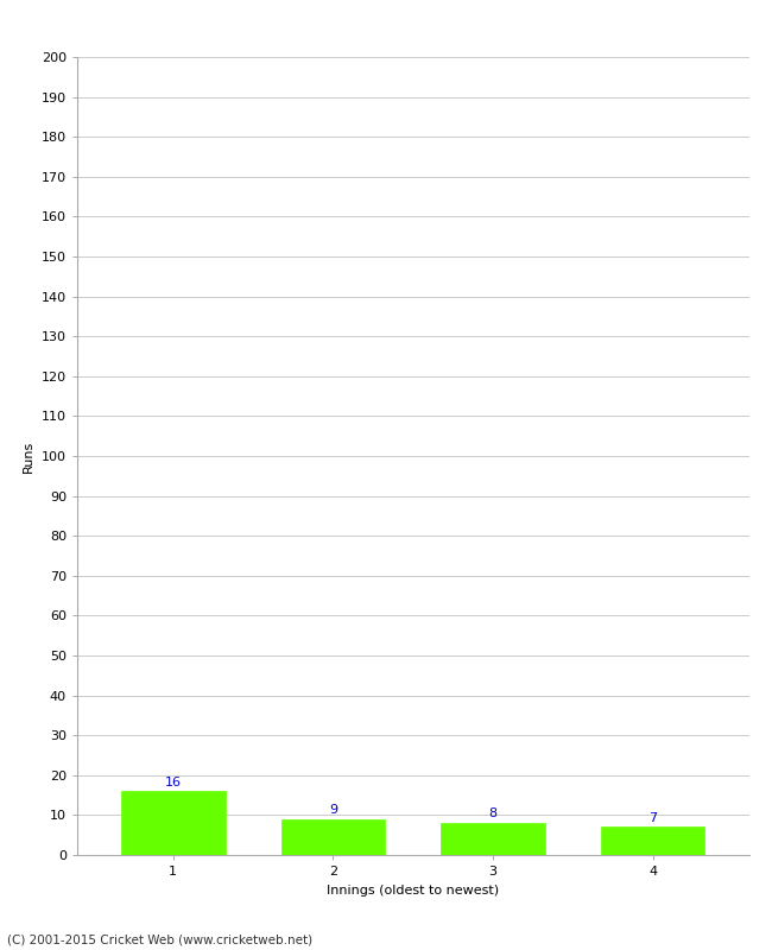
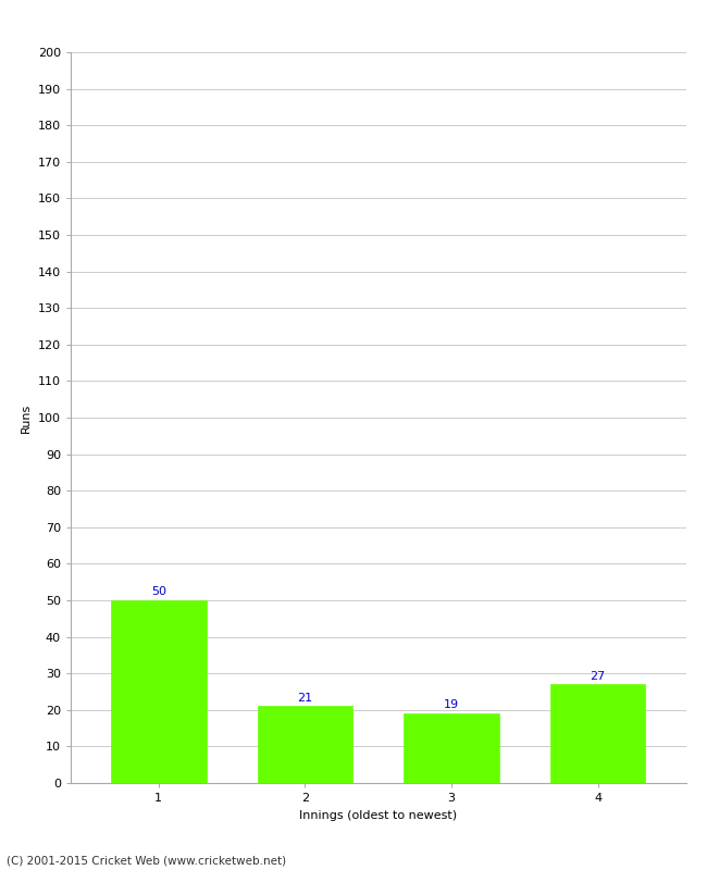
1: 16 -> 50
2: 9 -> 21
3: 8 -> 19
4: 7 -> 27
